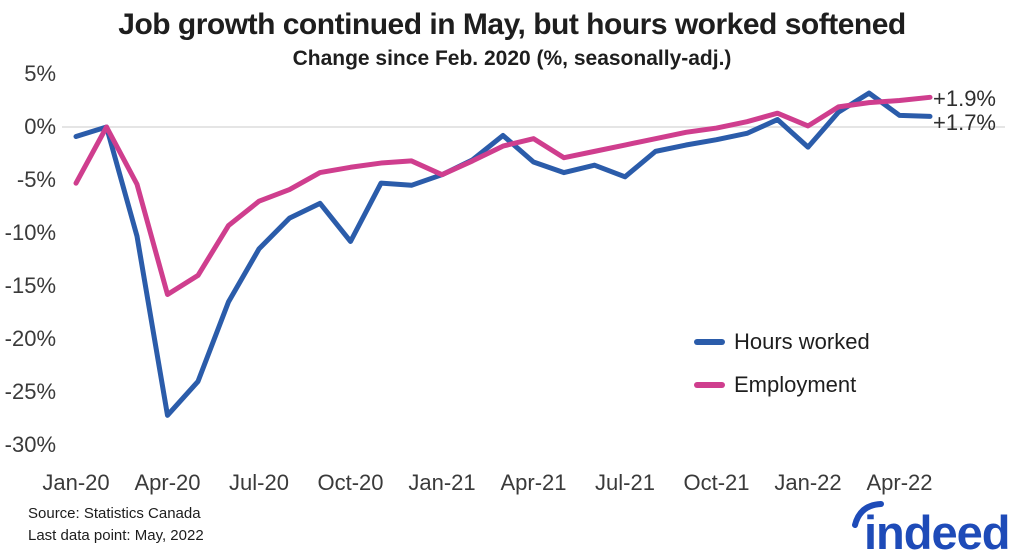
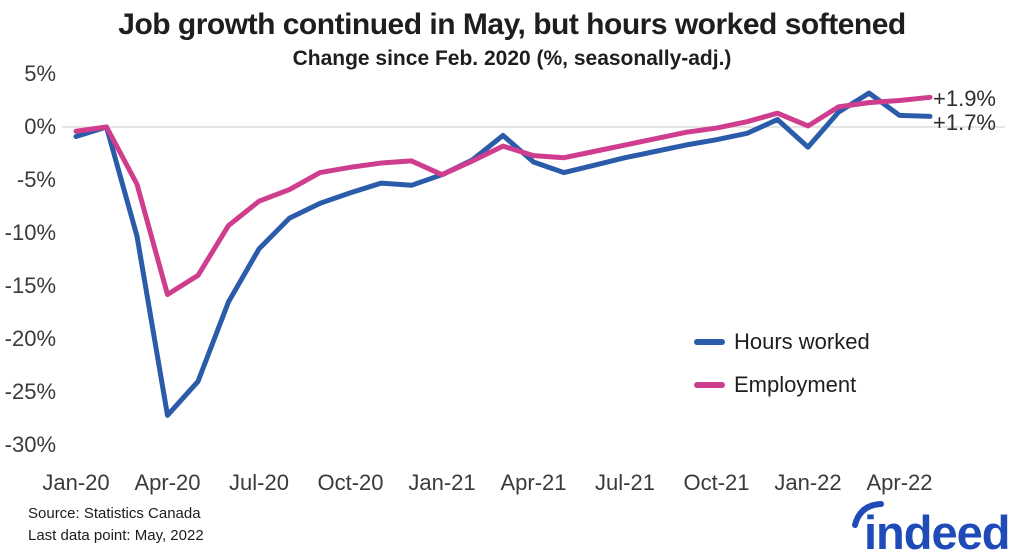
Employment/Jan-20: -5.3% -> -0.4%
Hours worked/Oct-20: -10.8% -> -6.2%
Employment/Apr-21: -1.1% -> -2.7%
Hours worked/Jul-21: -4.7% -> -2.9%
